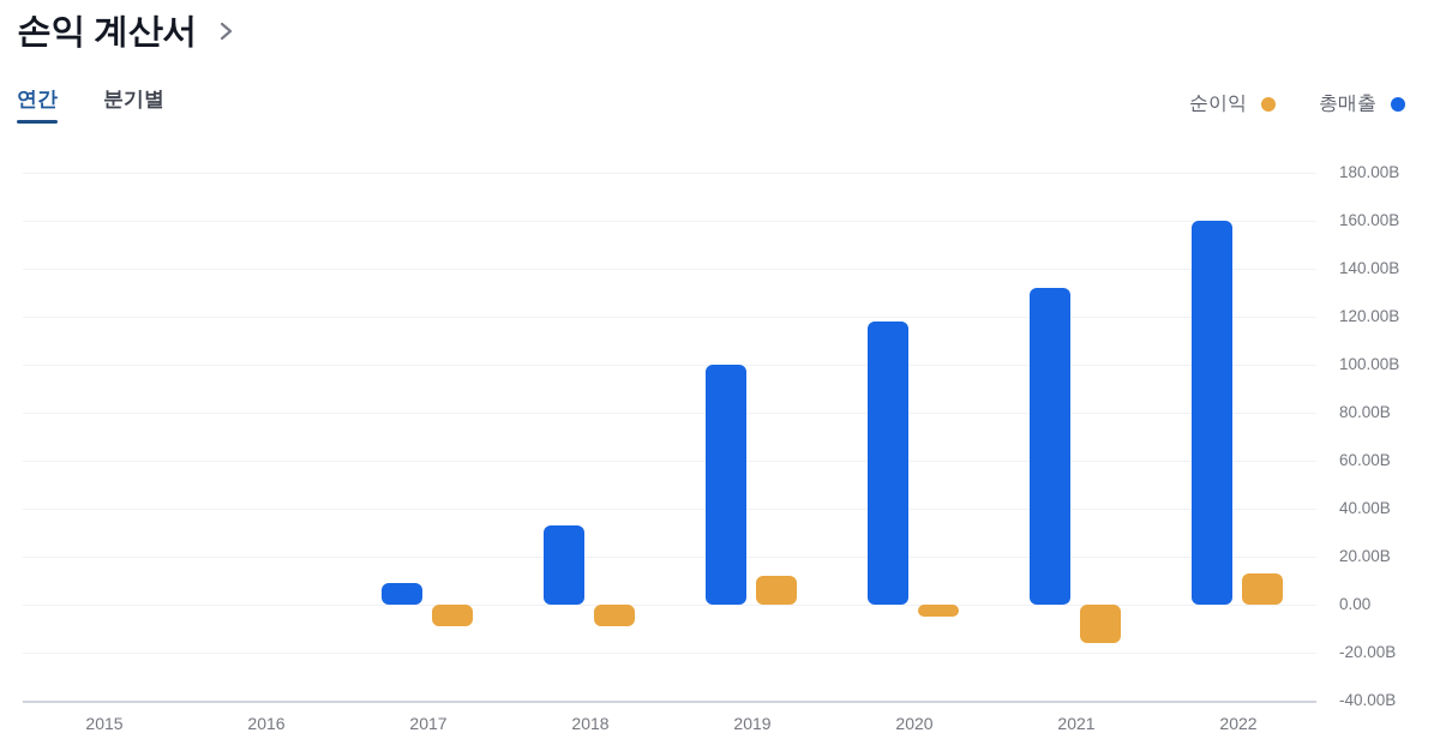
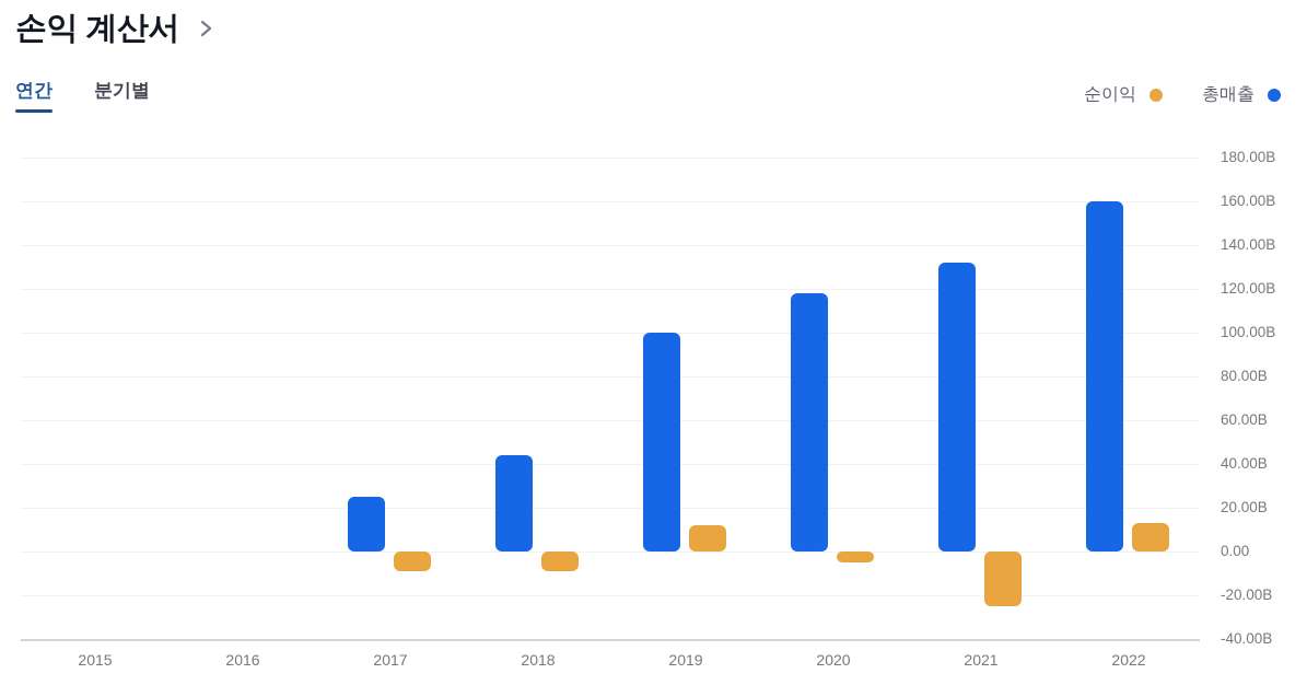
총매출/2017: 9B -> 25B
총매출/2018: 33B -> 44B
순이익/2021: -16B -> -25B
